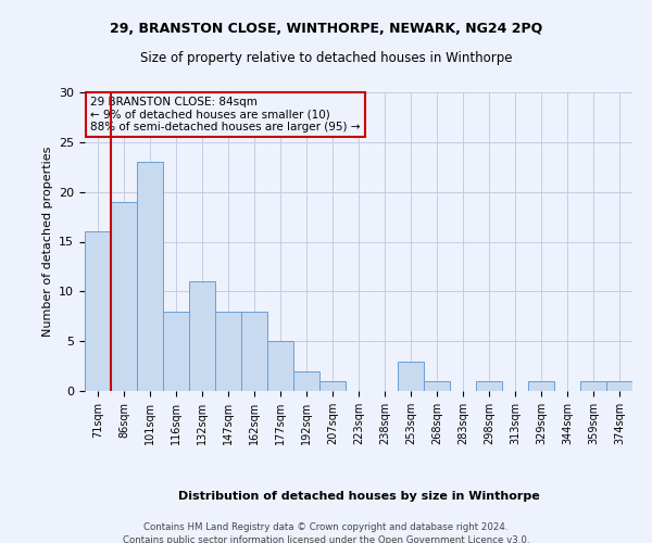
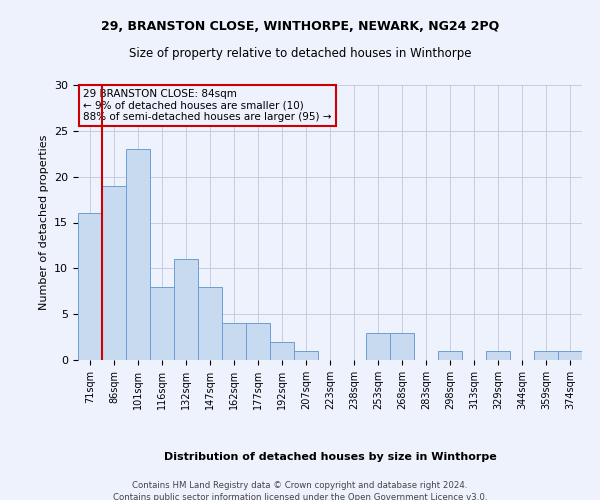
162sqm: 8 -> 4
177sqm: 5 -> 4
268sqm: 1 -> 3
